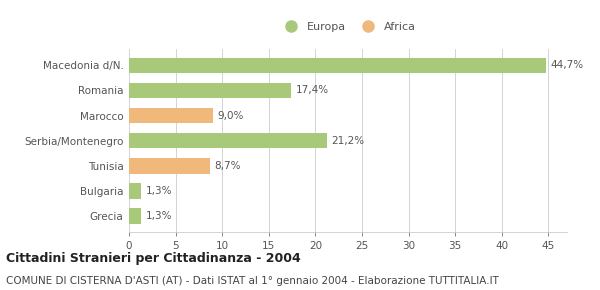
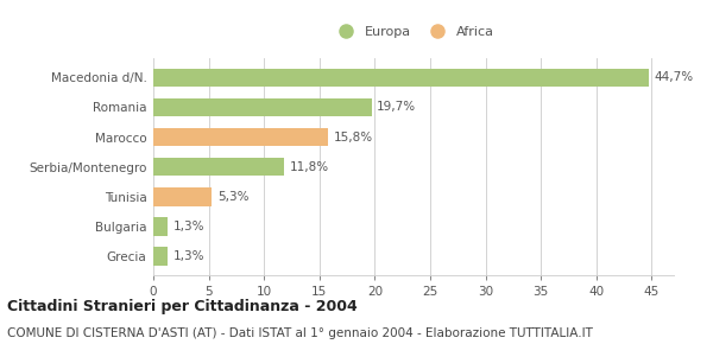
Romania: 17,4% -> 19,7%
Marocco: 9,0% -> 15,8%
Serbia/Montenegro: 21,2% -> 11,8%
Tunisia: 8,7% -> 5,3%
